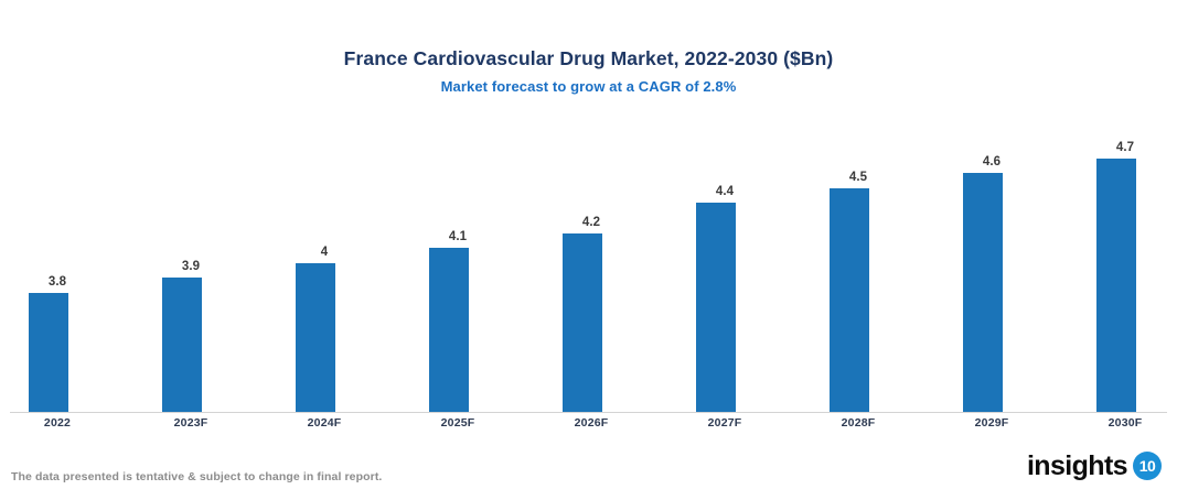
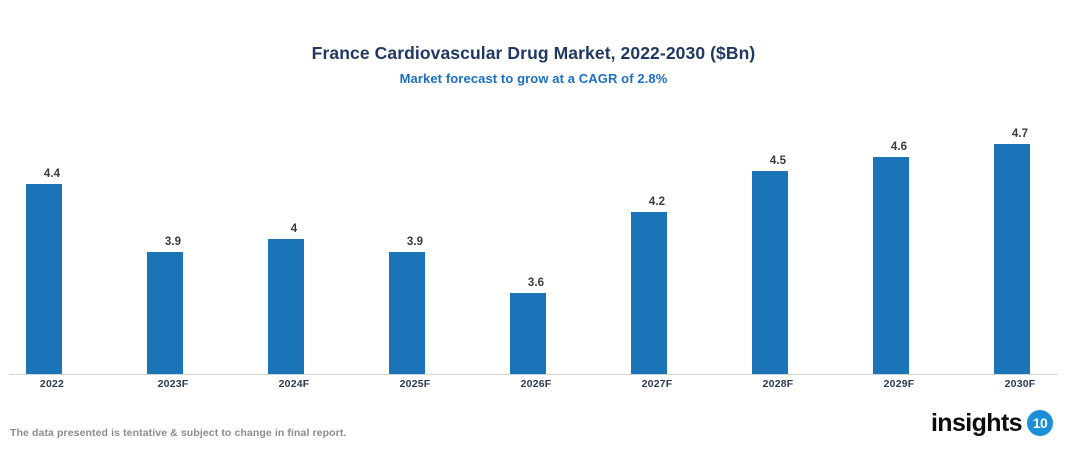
2022: 3.8 -> 4.4
2025F: 4.1 -> 3.9
2026F: 4.2 -> 3.6
2027F: 4.4 -> 4.2
